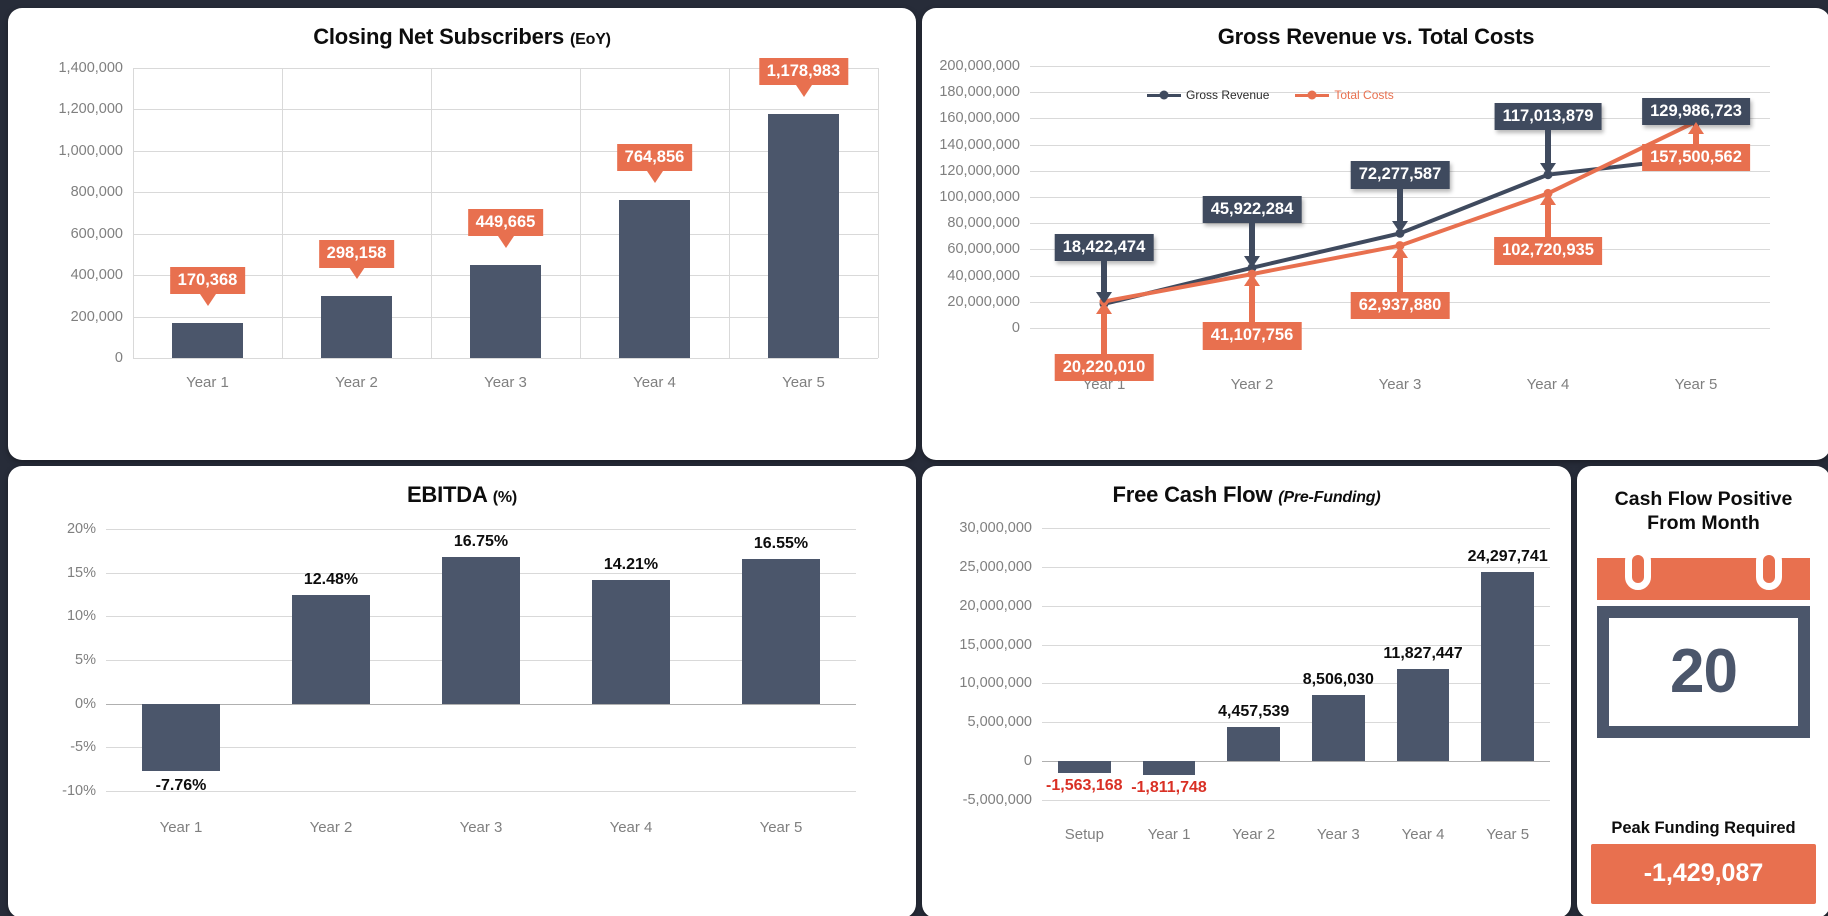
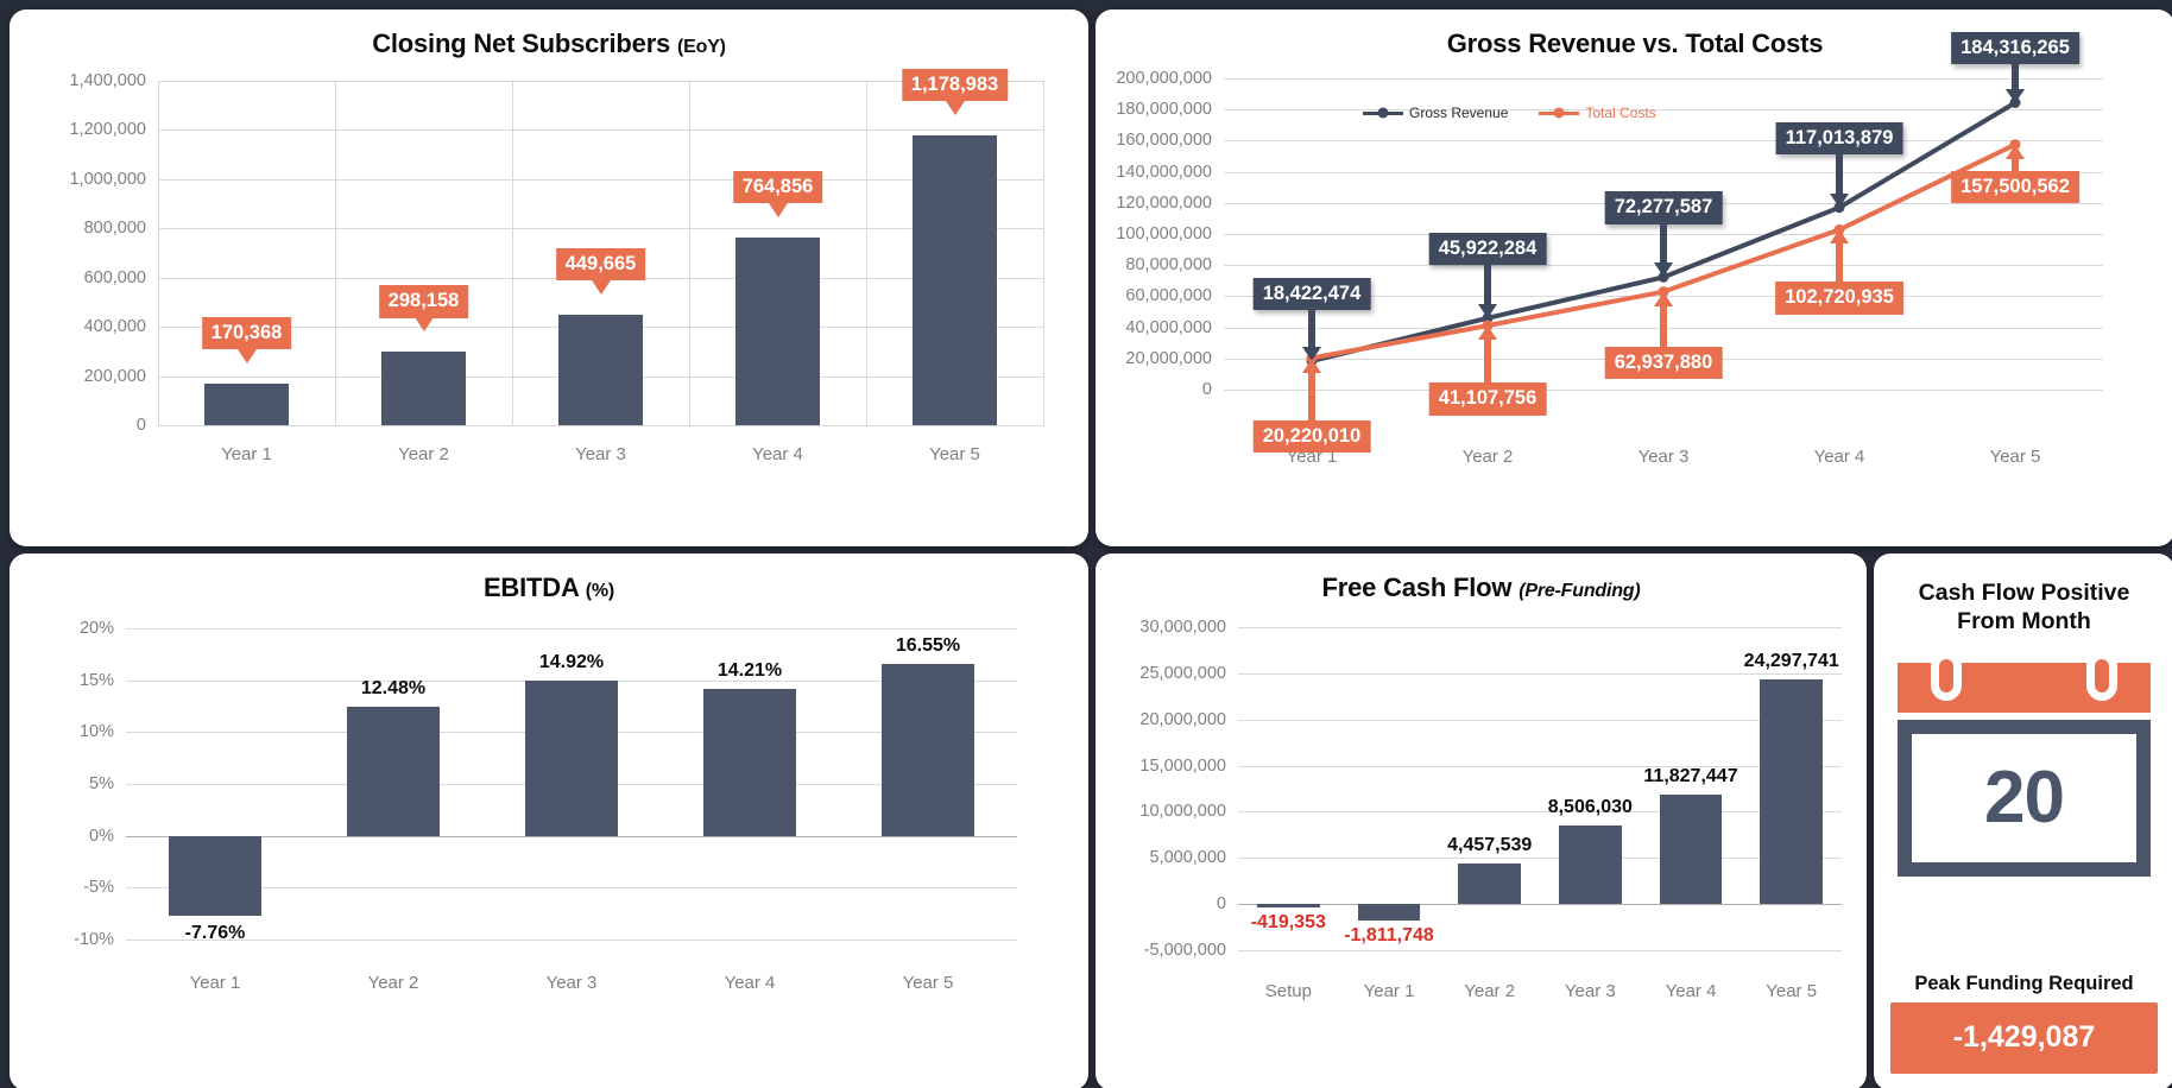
Gross Revenue vs. Total Costs/Gross Revenue/Year 5: 129,986,723 -> 184,316,265
EBITDA (%)/Year 3: 16.75% -> 14.92%
Free Cash Flow (Pre-Funding)/Setup: -1,563,168 -> -419,353
